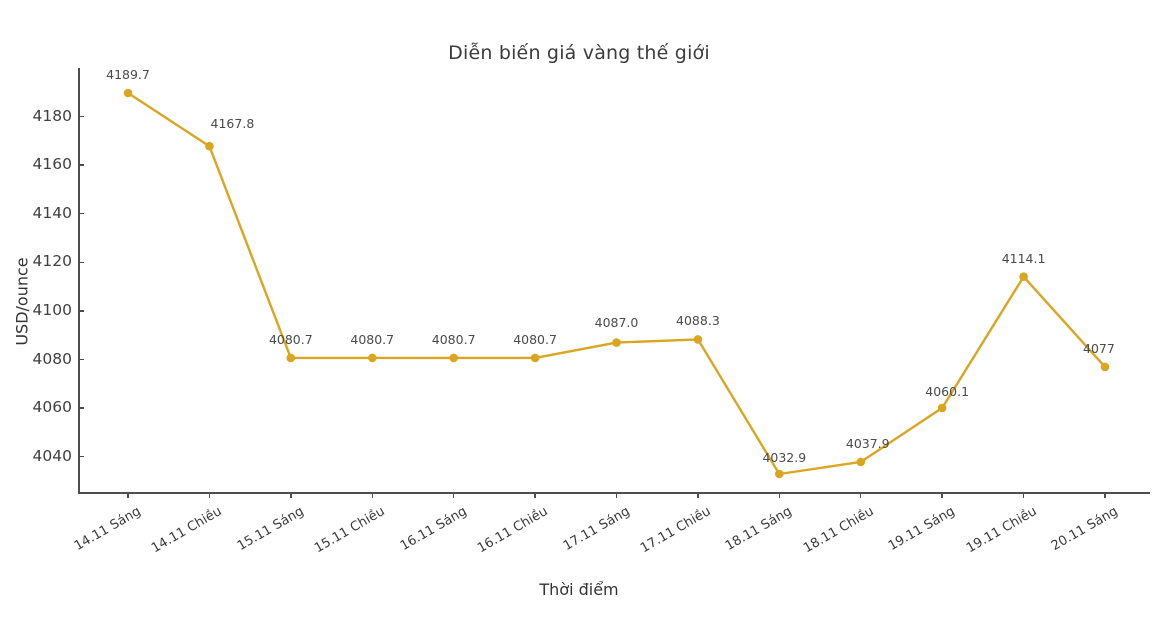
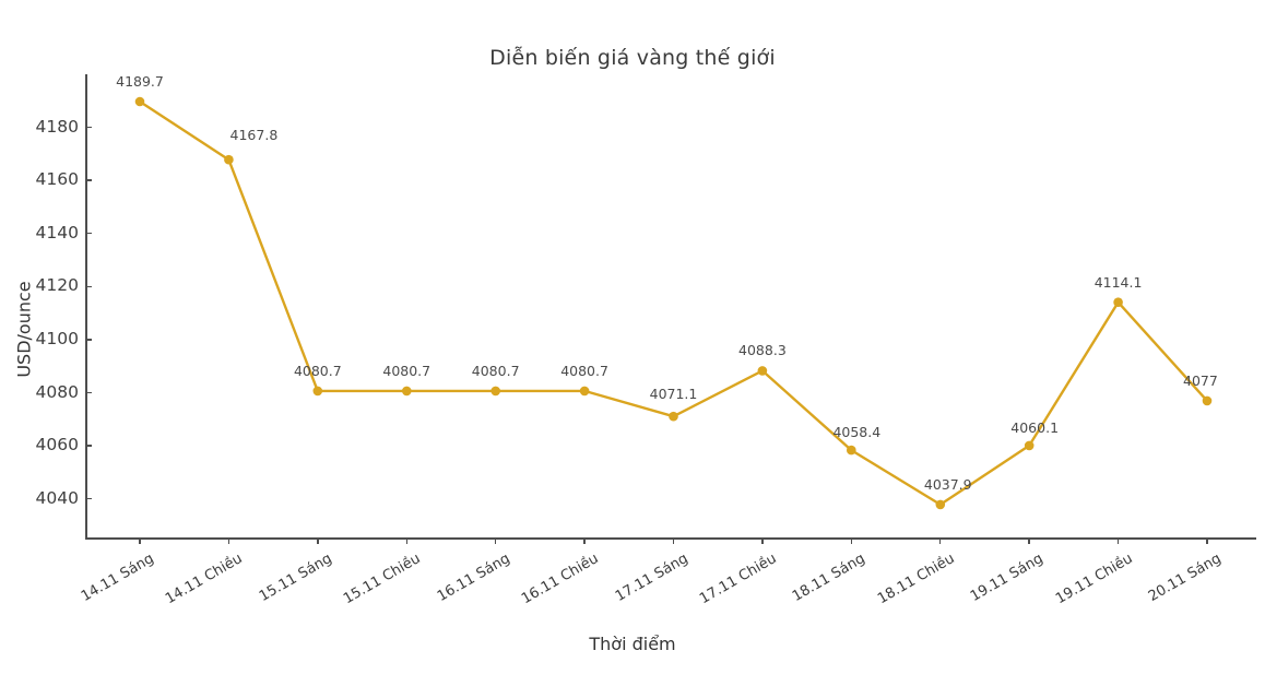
17.11 Sáng: 4087.0 -> 4071.1
18.11 Sáng: 4032.9 -> 4058.4
